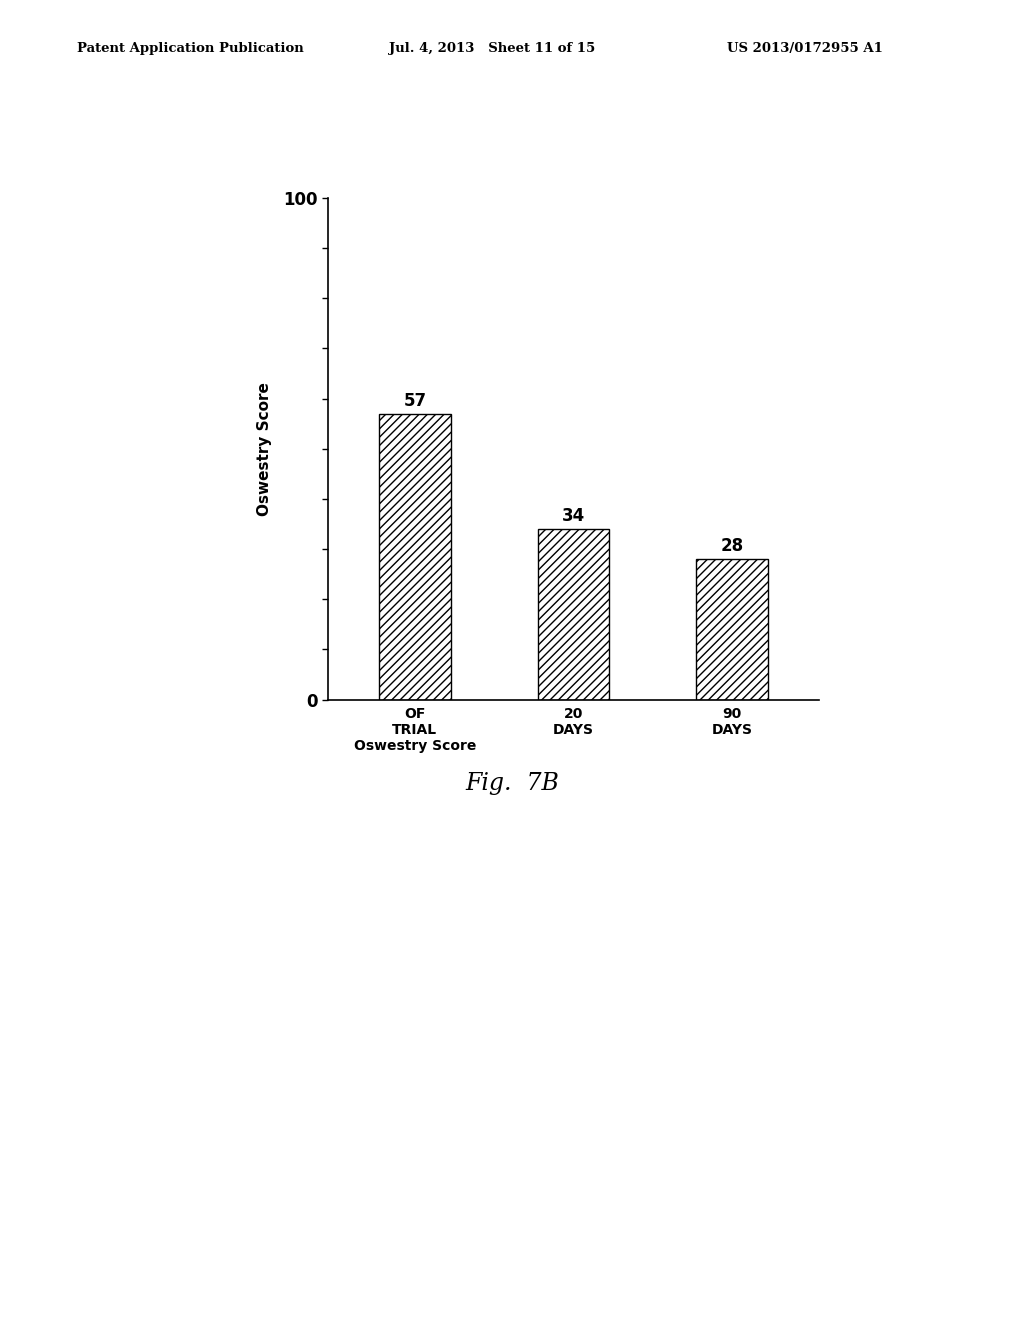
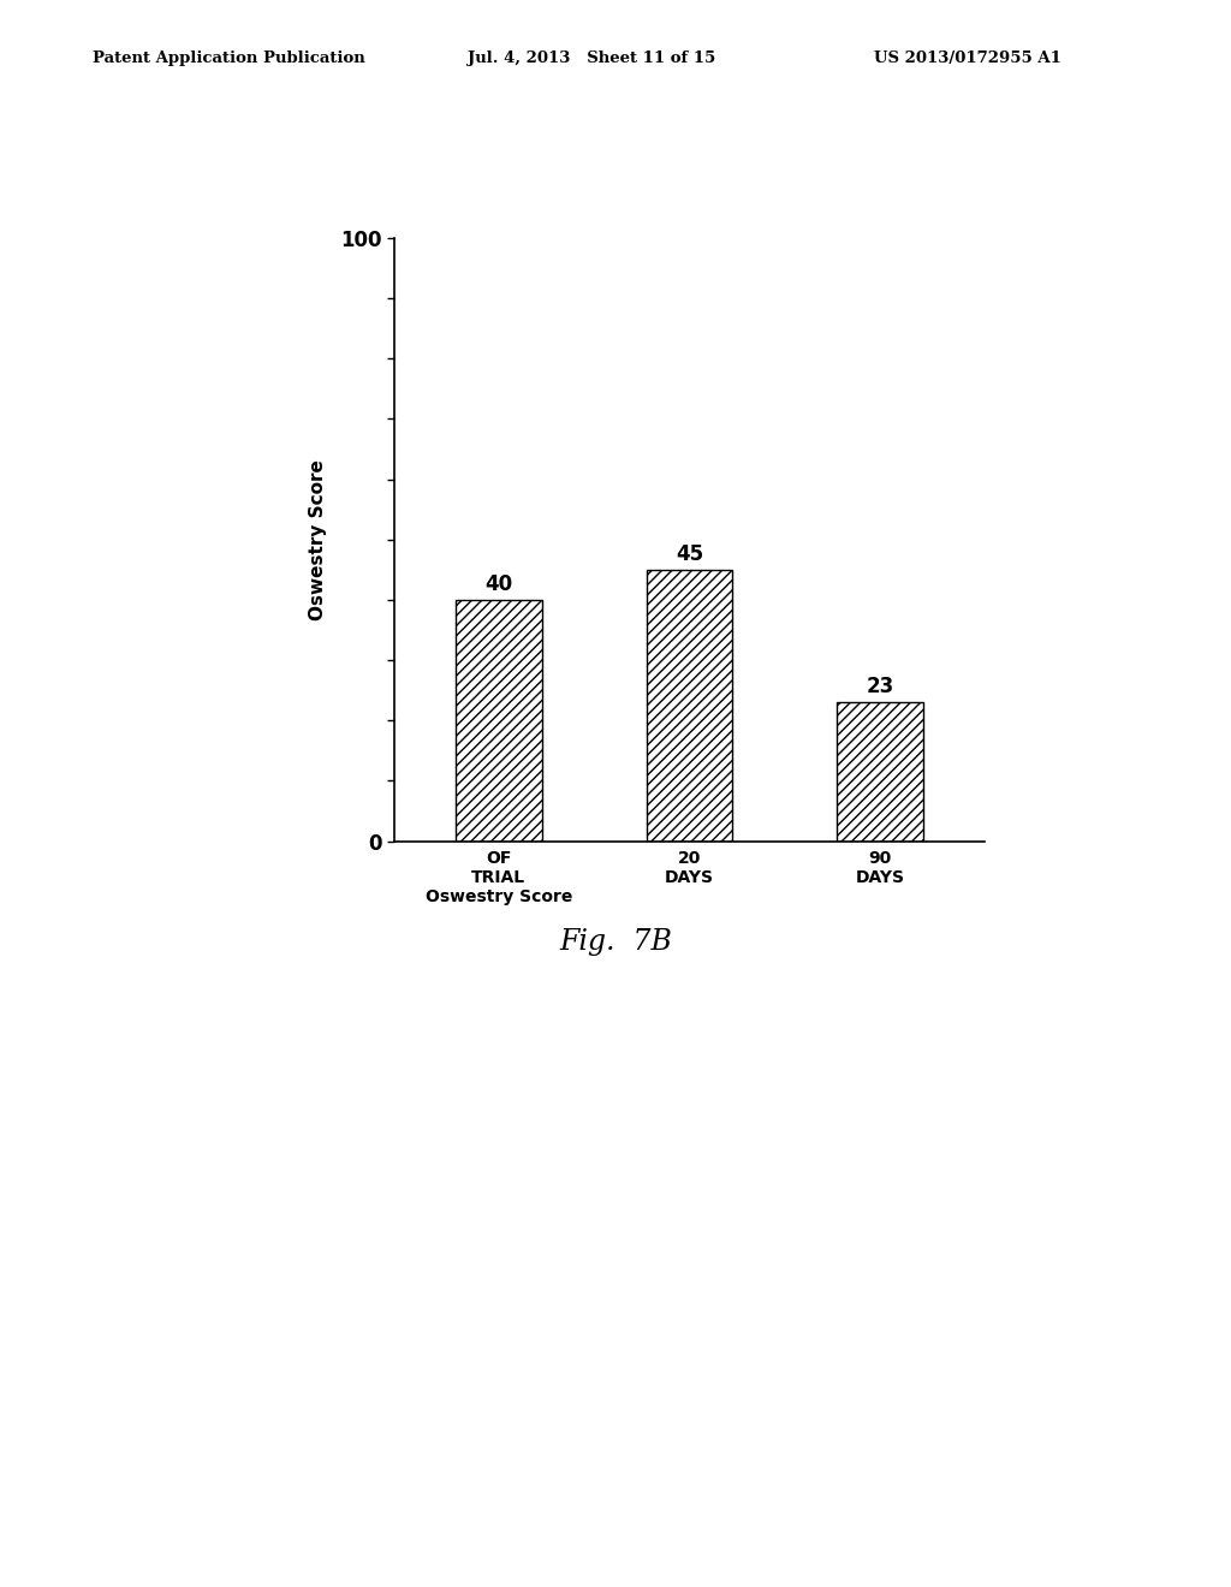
OF TRIAL Oswestry Score: 57 -> 40
20 DAYS: 34 -> 45
90 DAYS: 28 -> 23
